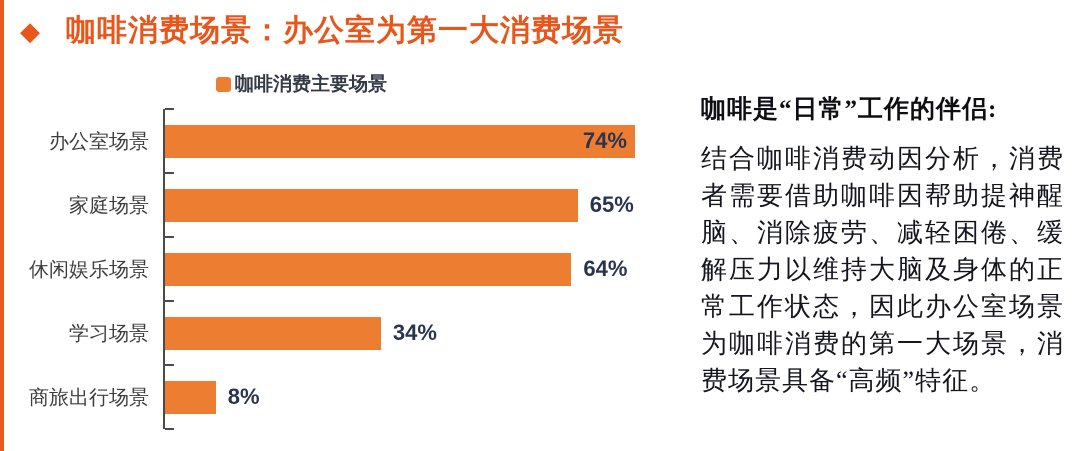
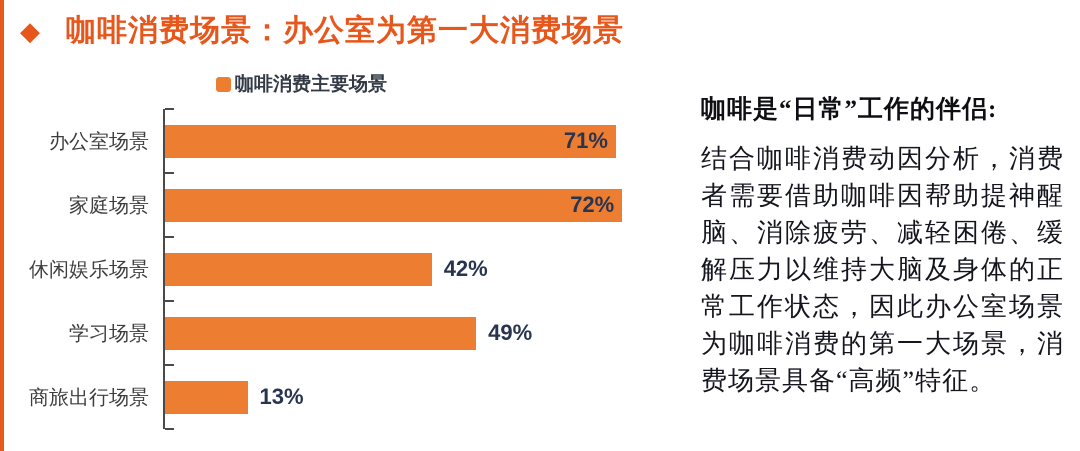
办公室场景: 74% -> 71%
家庭场景: 65% -> 72%
休闲娱乐场景: 64% -> 42%
学习场景: 34% -> 49%
商旅出行场景: 8% -> 13%
